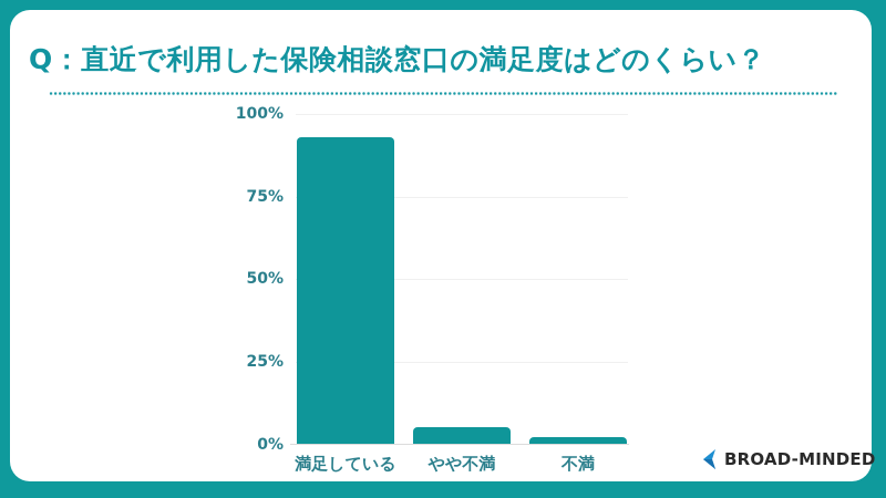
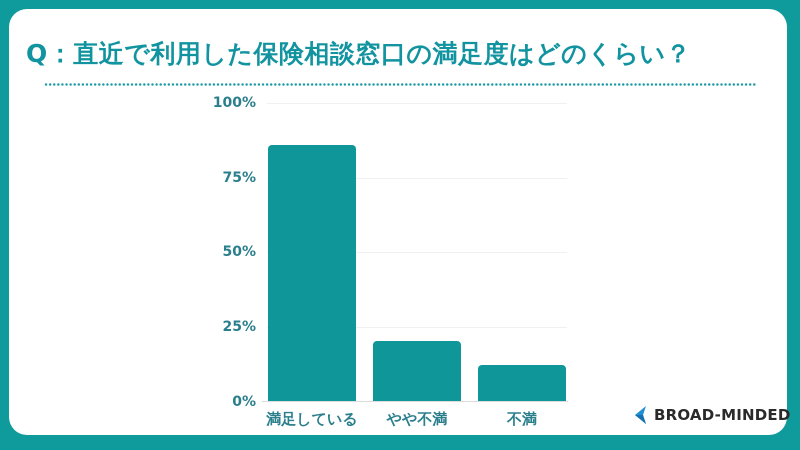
満足している: 93% -> 86%
やや不満: 5% -> 20%
不満: 2% -> 12%
